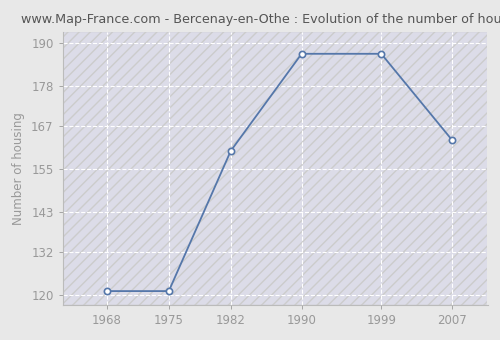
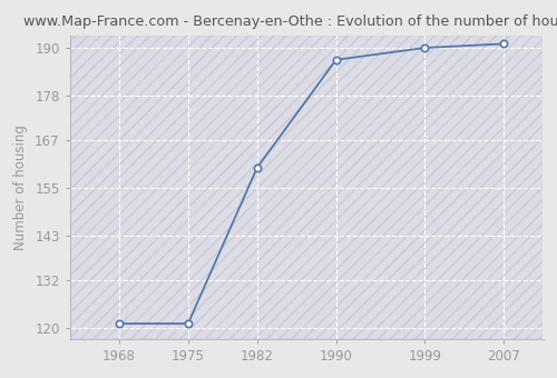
1999: 187 -> 190
2007: 163 -> 191
